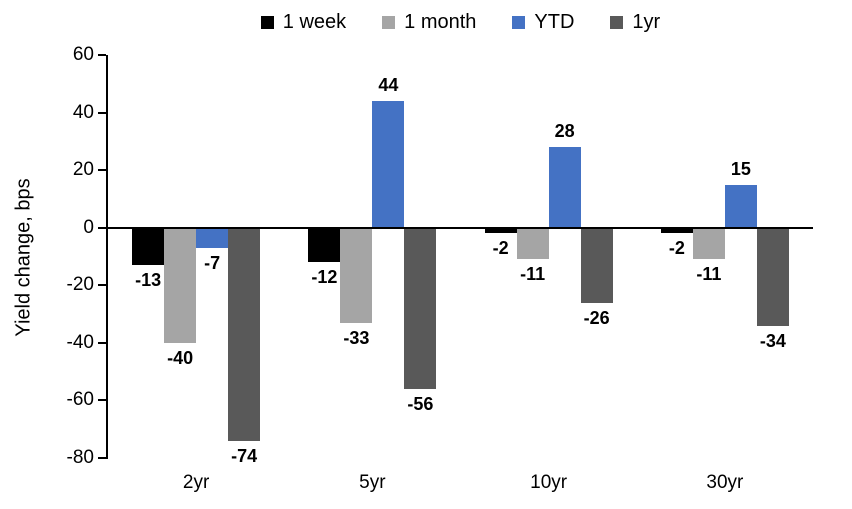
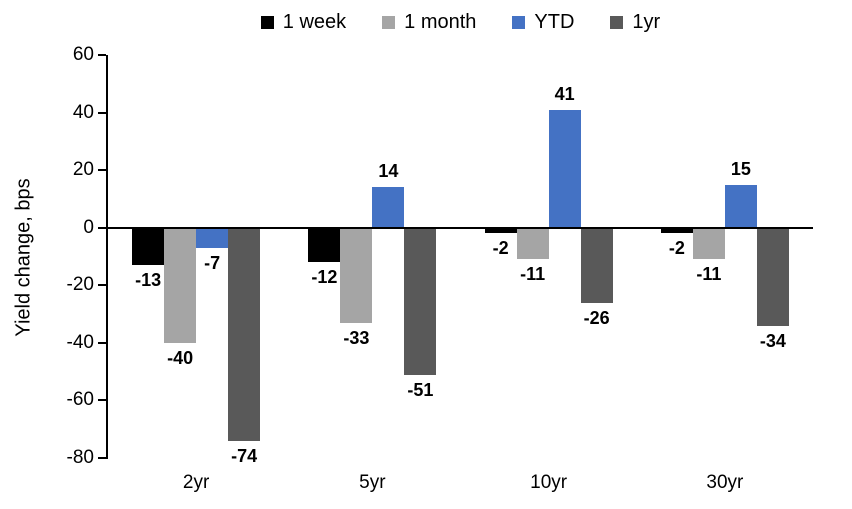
YTD/5yr: 44 -> 14
1yr/5yr: -56 -> -51
YTD/10yr: 28 -> 41
